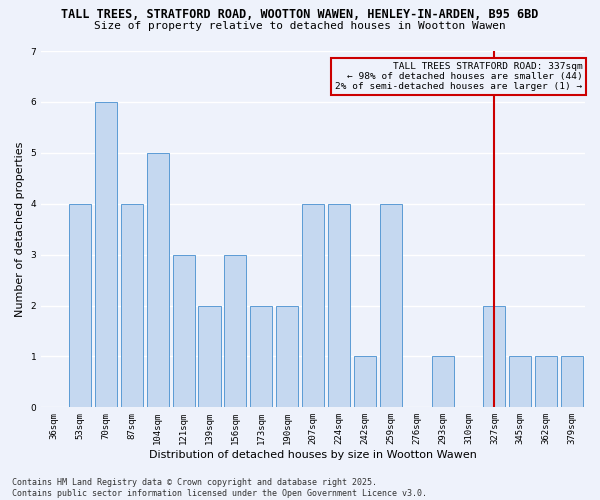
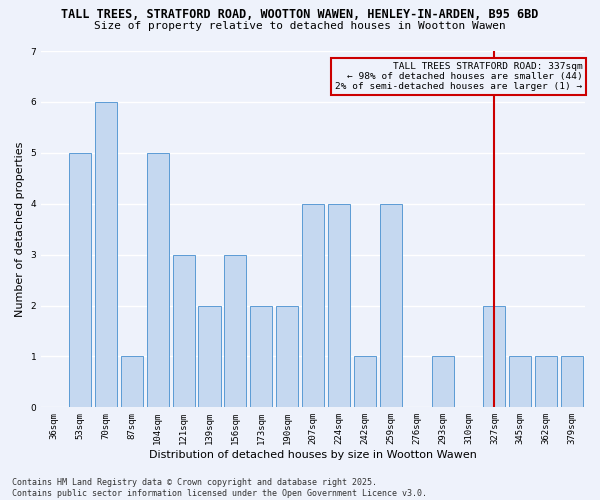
53sqm: 4 -> 5
87sqm: 4 -> 1
